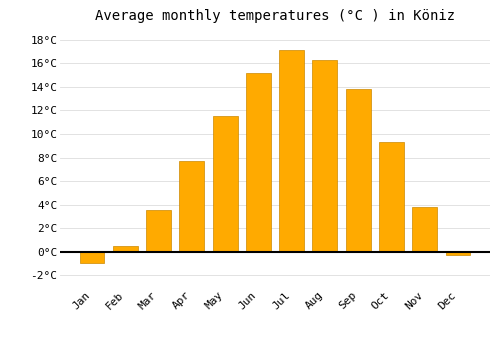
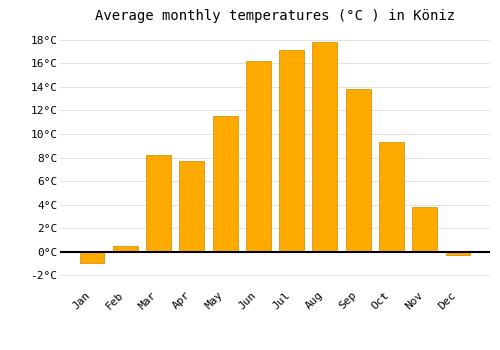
Mar: 3.5°C -> 8.2°C
Jun: 15.2°C -> 16.2°C
Aug: 16.3°C -> 17.8°C
